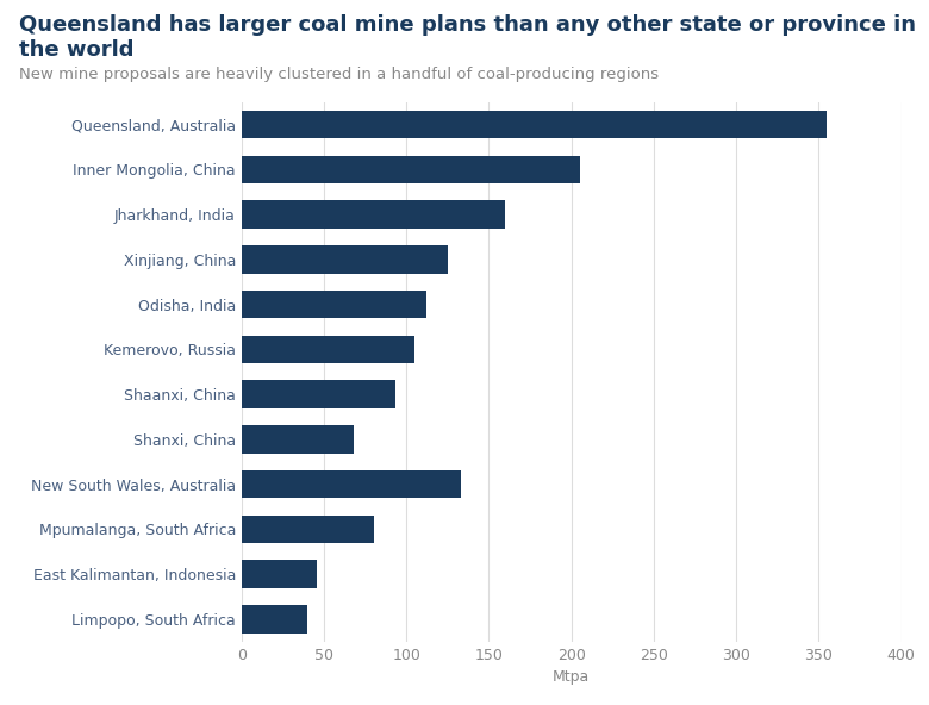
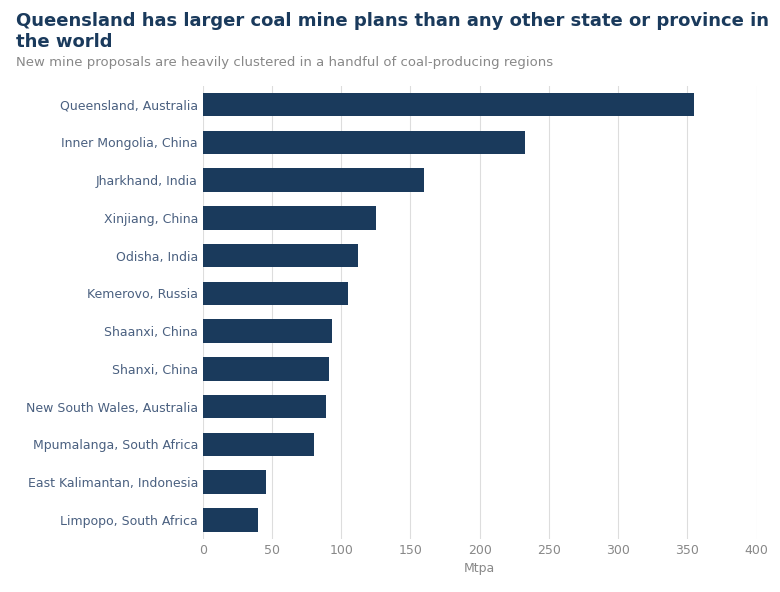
Inner Mongolia, China: 205 -> 233
Shanxi, China: 68 -> 91
New South Wales, Australia: 133 -> 89
